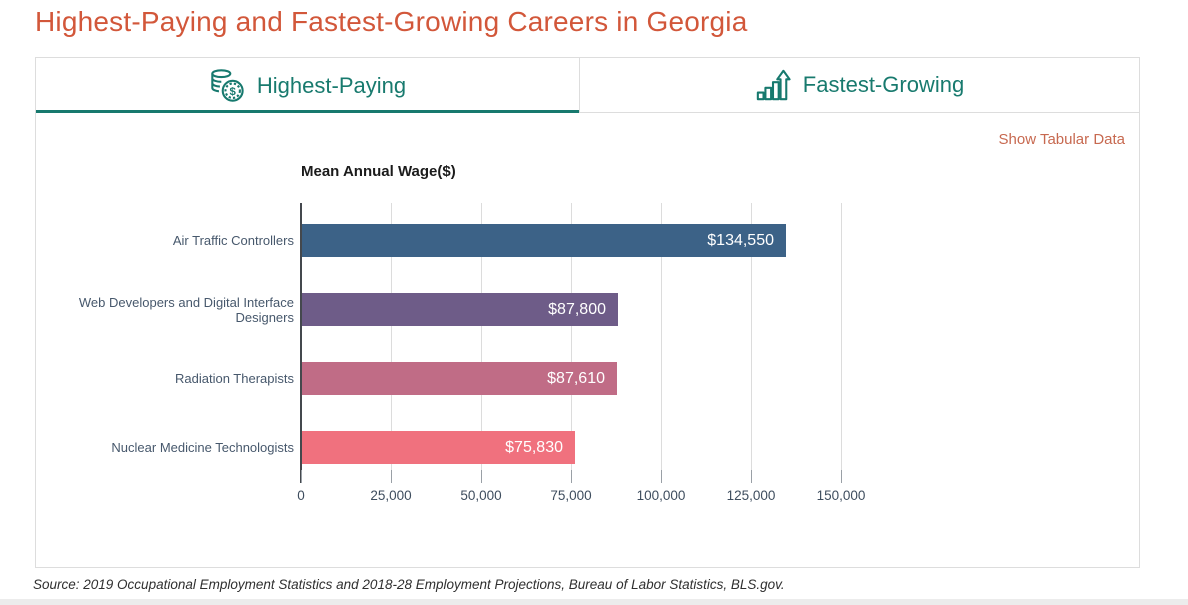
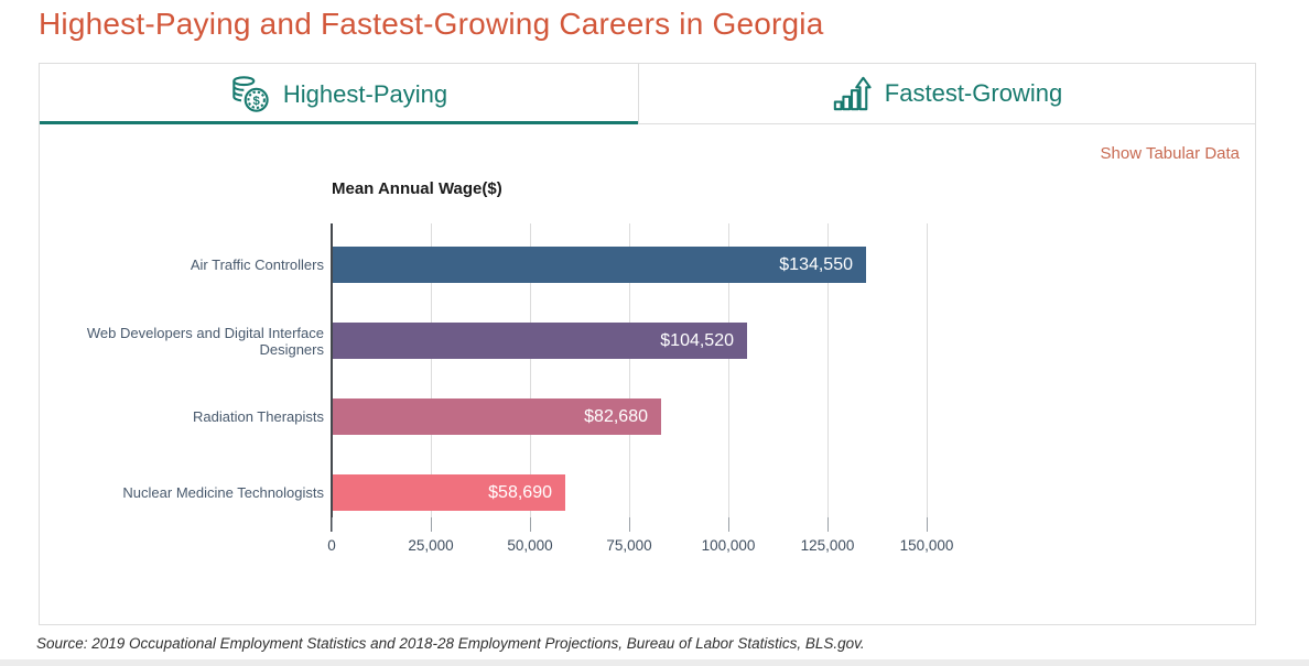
Web Developers and Digital Interface Designers: $87,800 -> $104,520
Radiation Therapists: $87,610 -> $82,680
Nuclear Medicine Technologists: $75,830 -> $58,690
